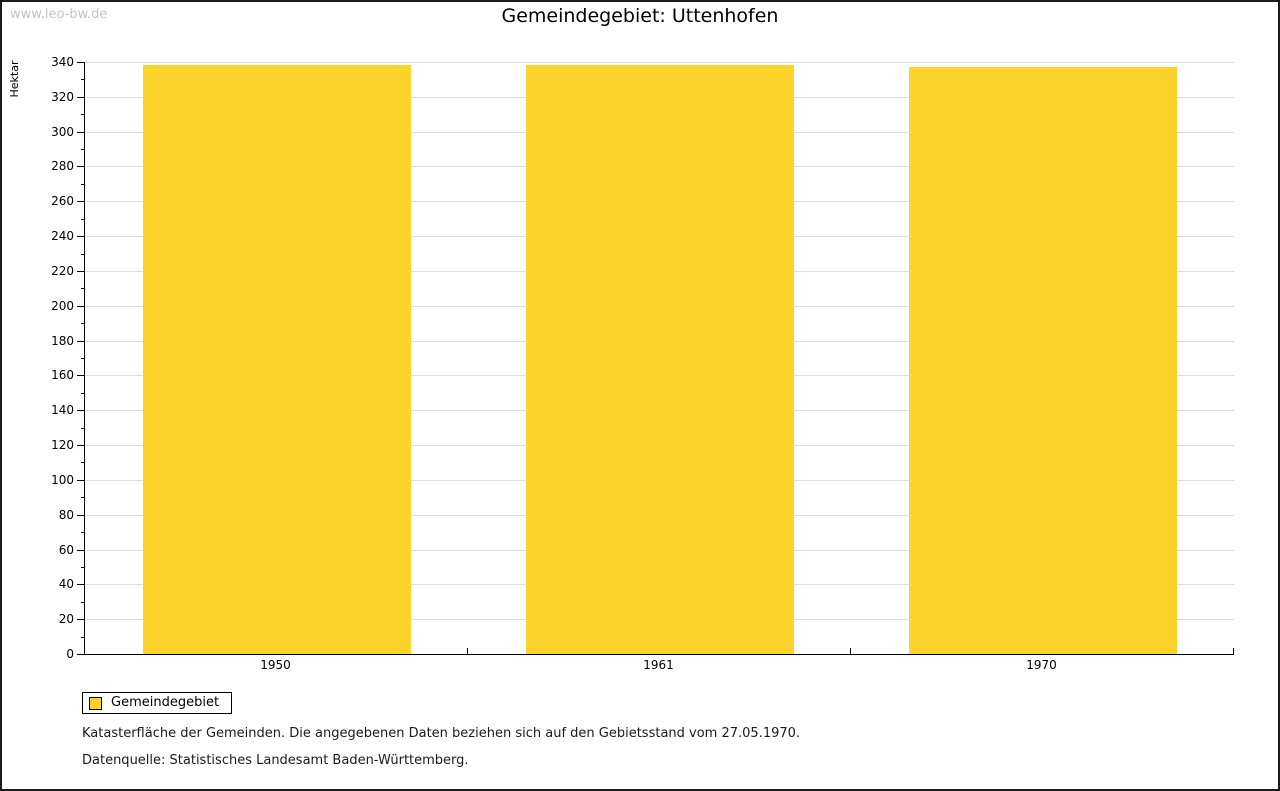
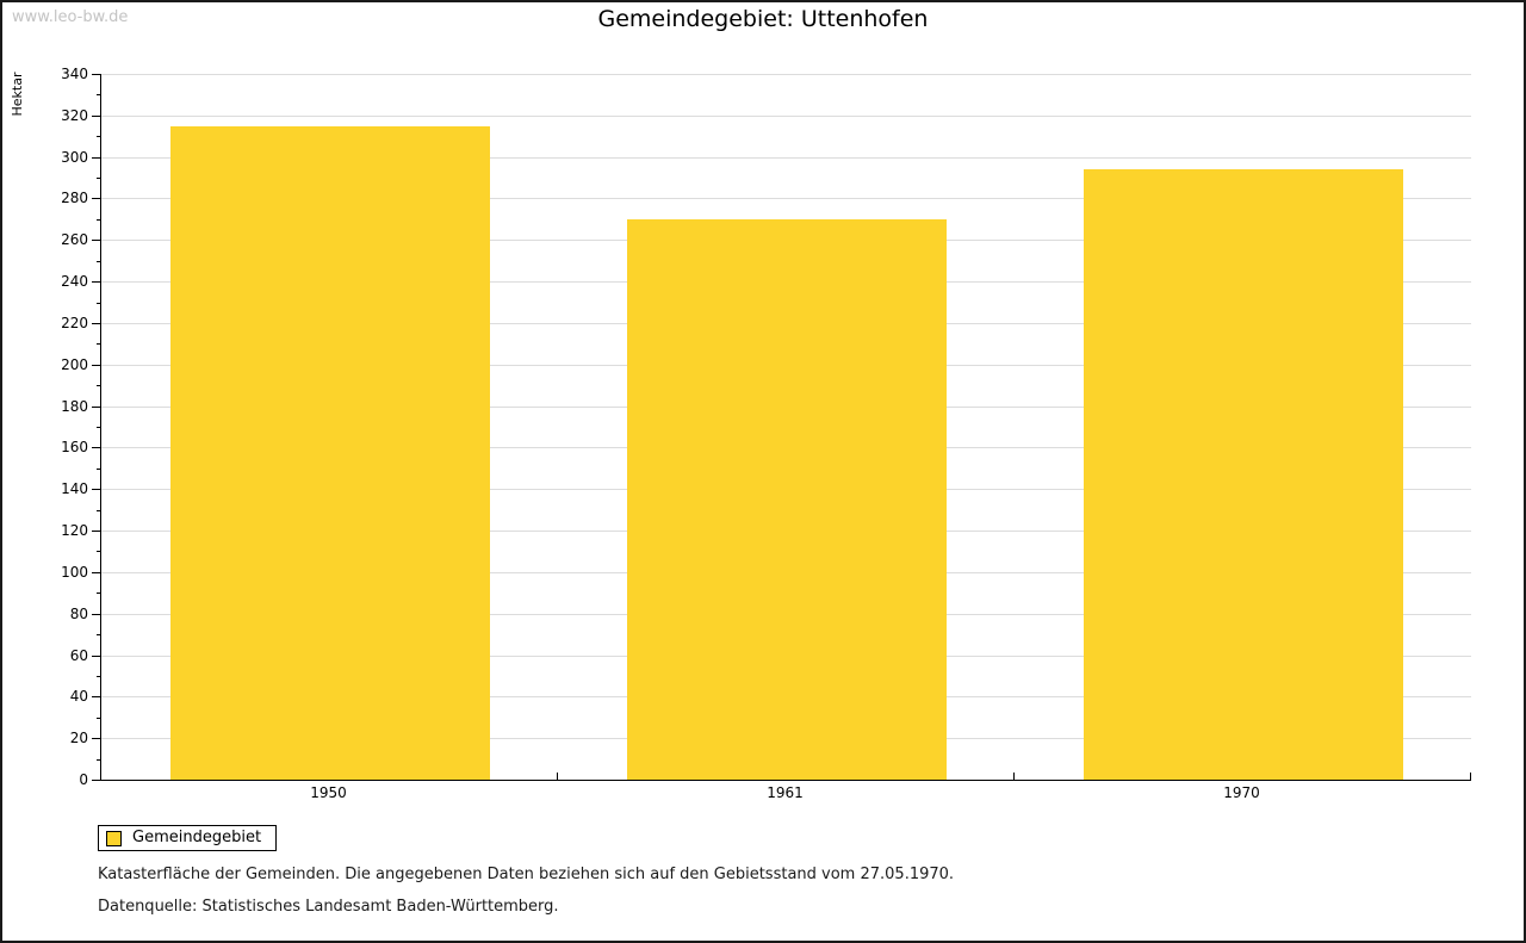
1950: 338 -> 315
1961: 338 -> 270
1970: 337 -> 294
